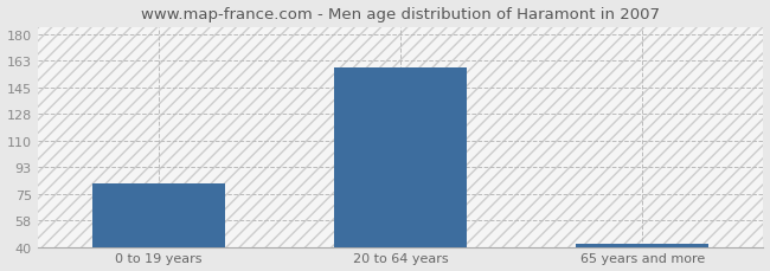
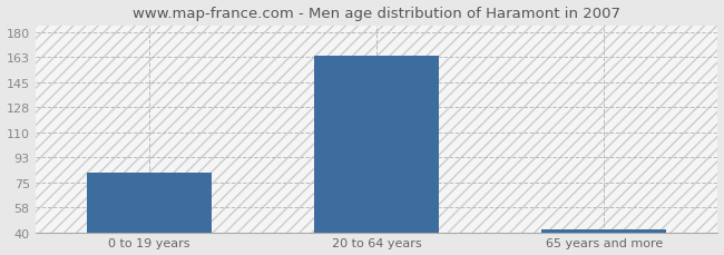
20 to 64 years: 158 -> 164
